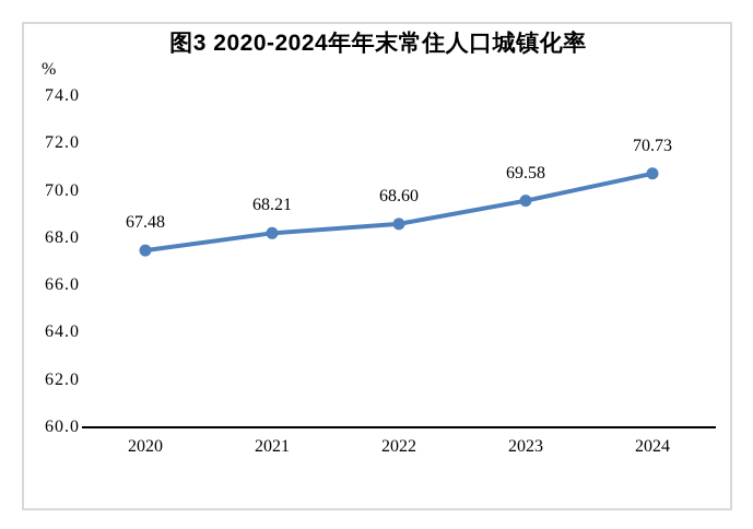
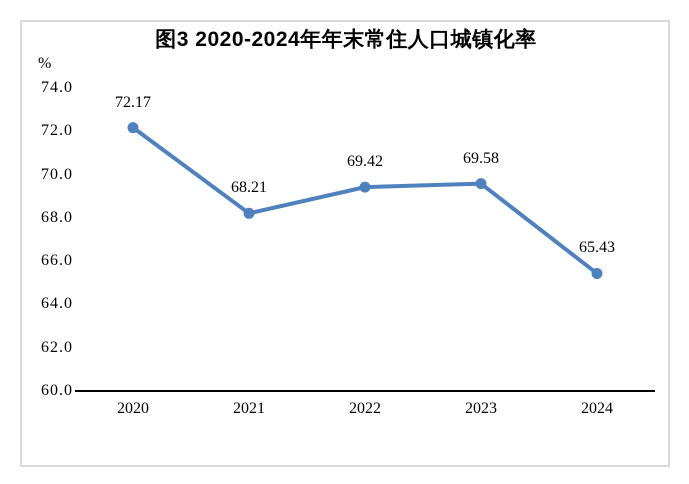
2020: 67.48 -> 72.17
2022: 68.60 -> 69.42
2024: 70.73 -> 65.43
